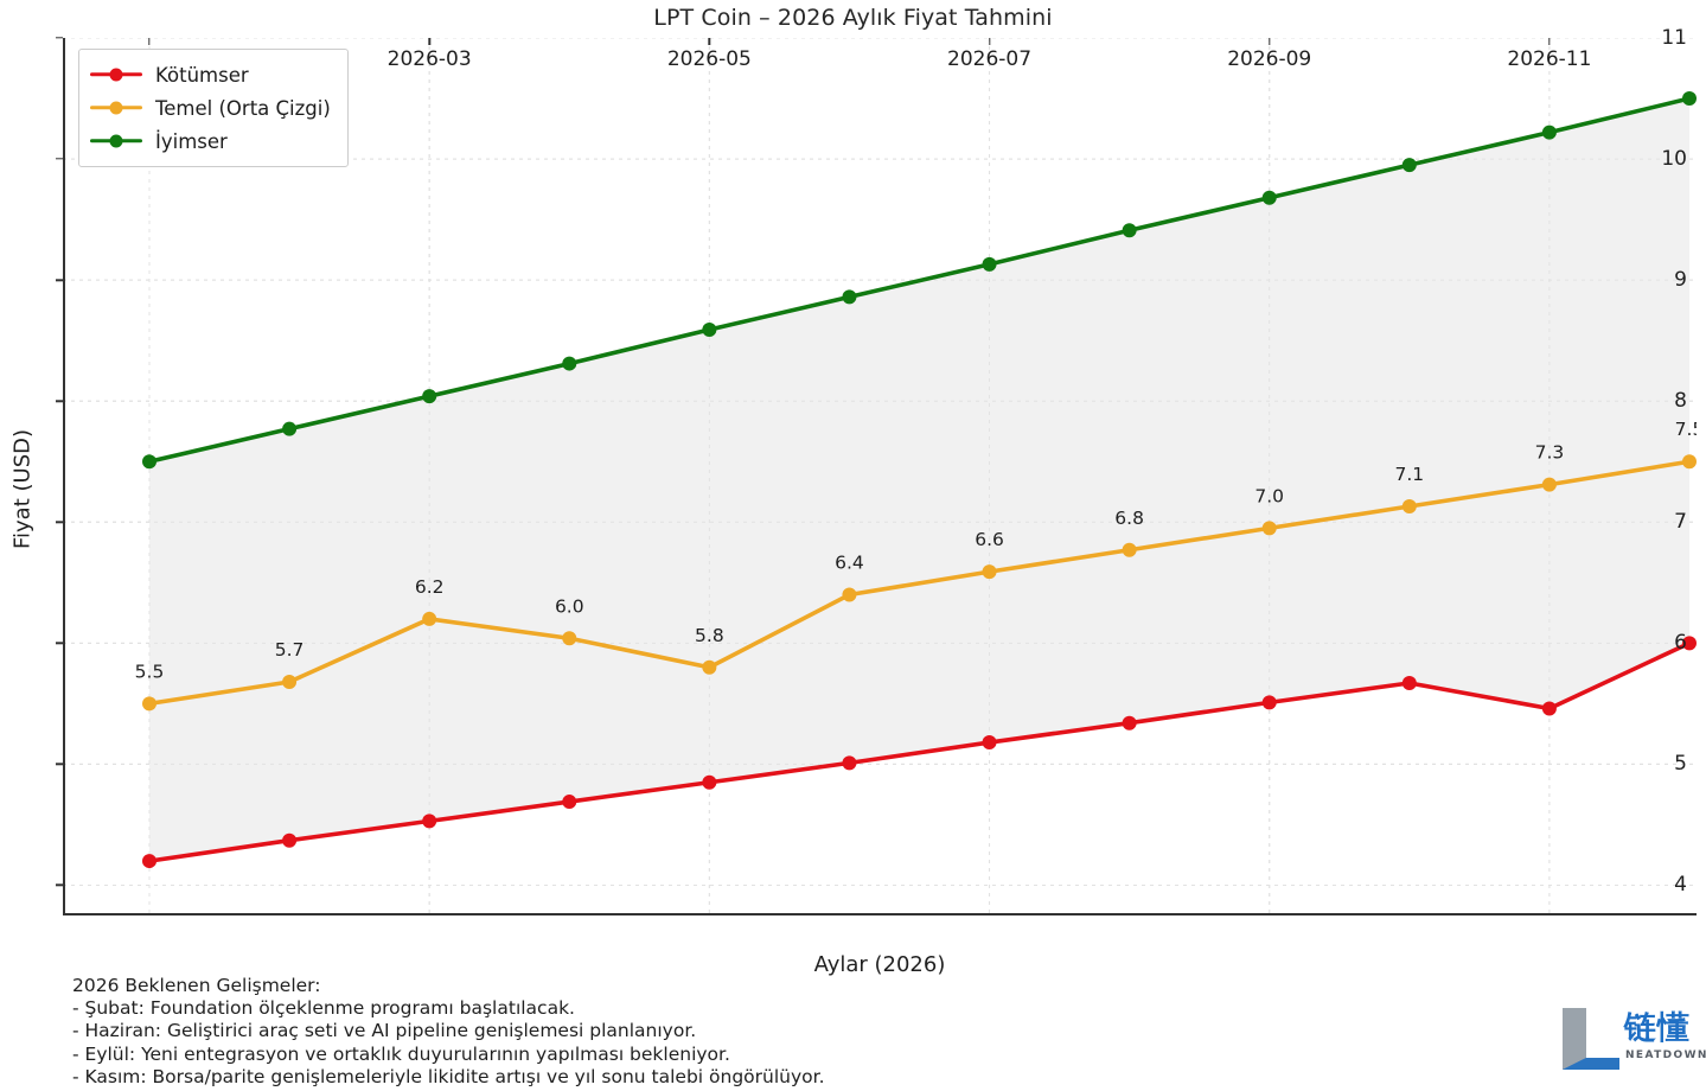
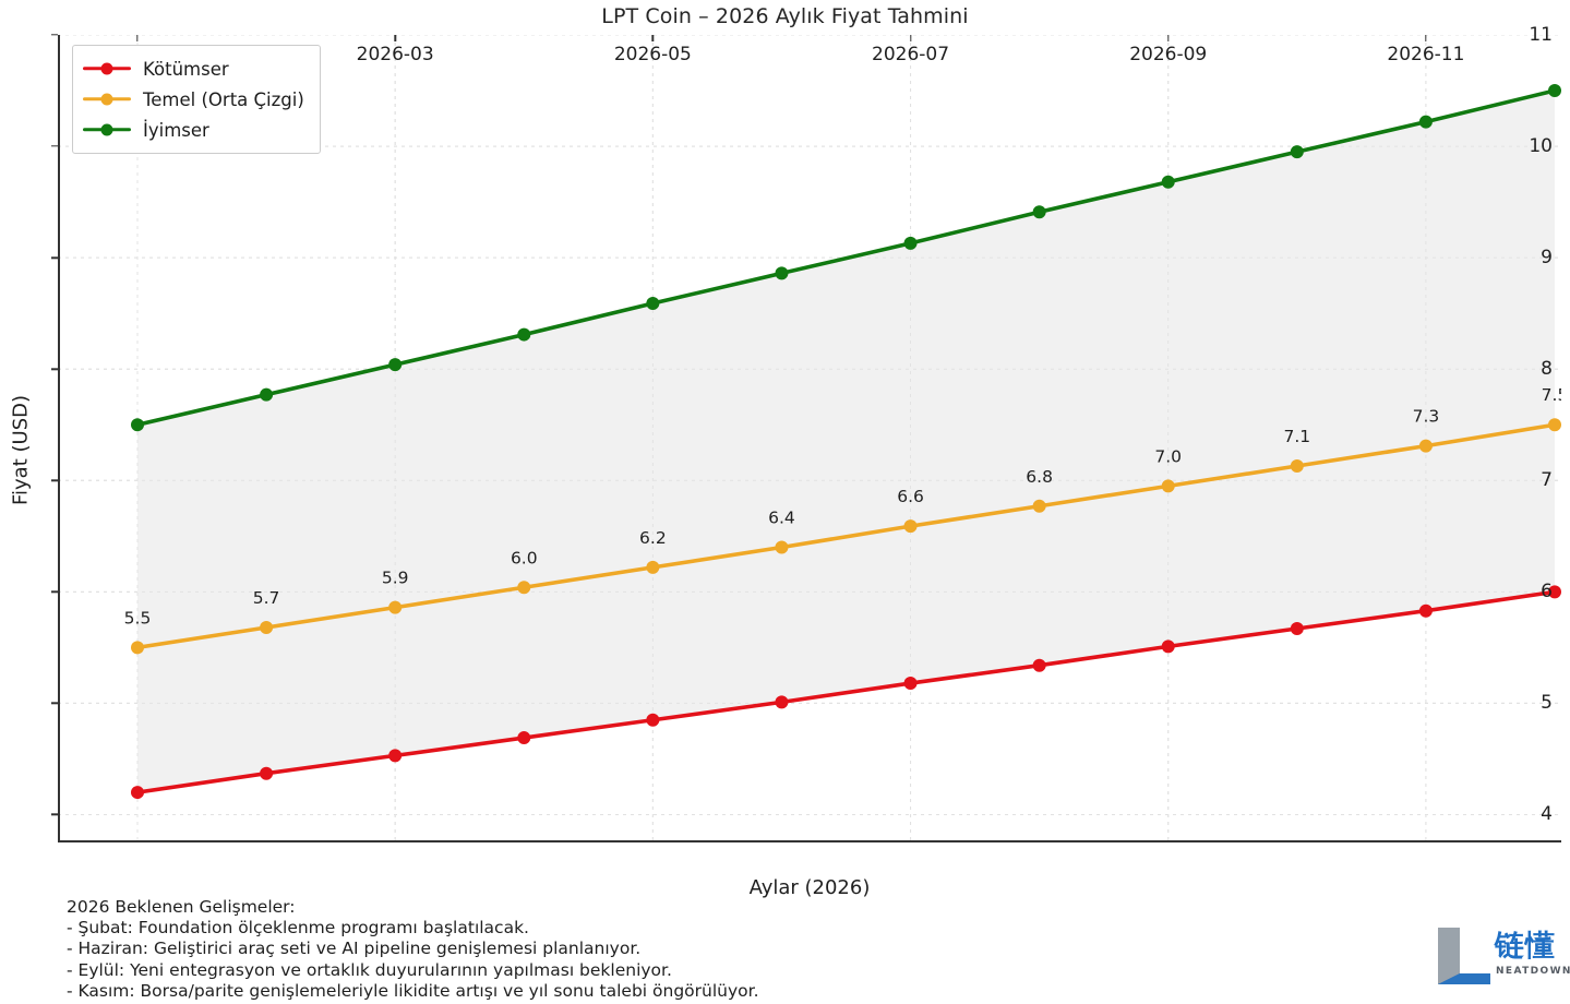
Temel (Orta Çizgi)/2026-03: 6.2 -> 5.9
Temel (Orta Çizgi)/2026-05: 5.8 -> 6.2
Kötümser/2026-11: 5.46 -> 5.83
